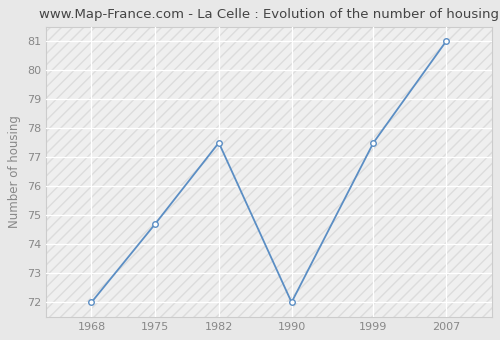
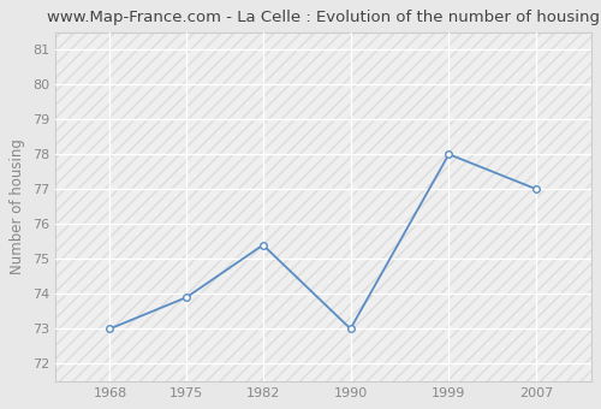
1968: 72.0 -> 73.0
1975: 74.7 -> 73.9
1982: 77.5 -> 75.4
1990: 72.0 -> 73.0
1999: 77.5 -> 78.0
2007: 81.0 -> 77.0
